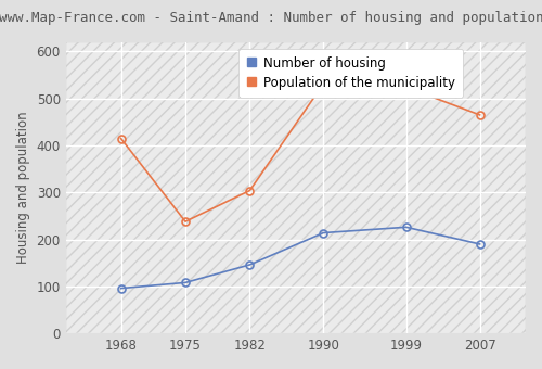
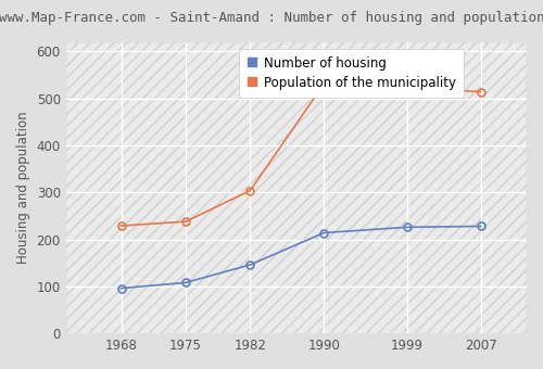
Population of the municipality/1968: 415 -> 229
Number of housing/2007: 190 -> 228
Population of the municipality/2007: 465 -> 514
